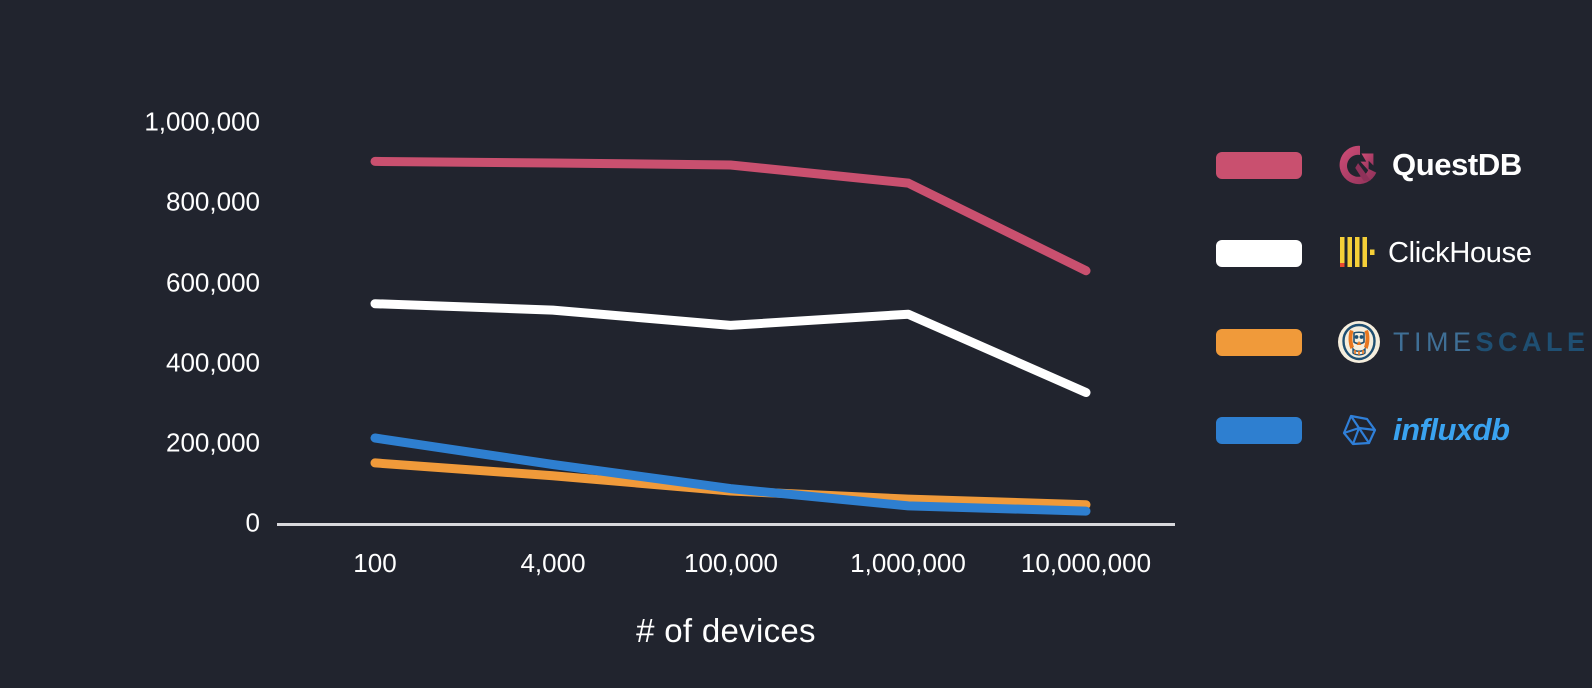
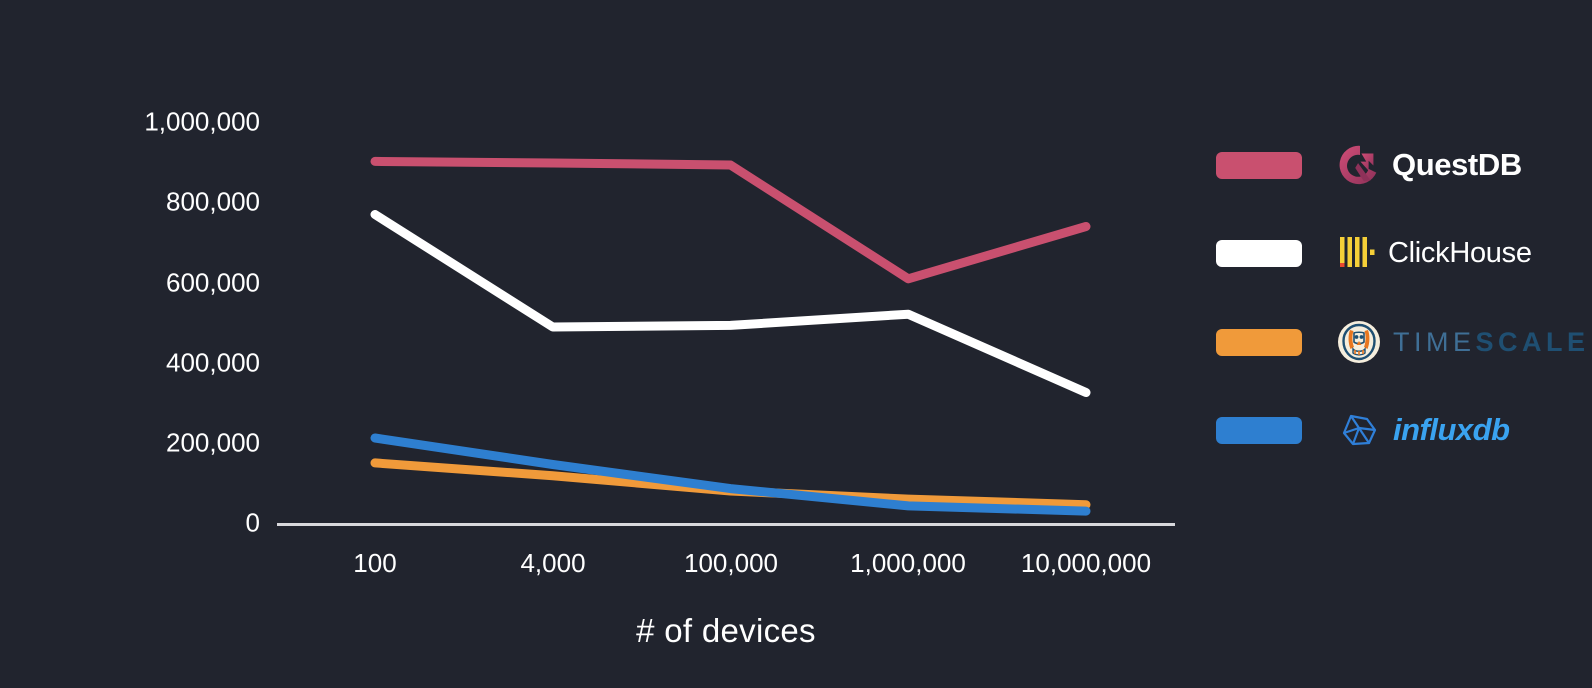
ClickHouse/100: 550000 -> 770000
ClickHouse/4,000: 530000 -> 490000
QuestDB/1,000,000: 850000 -> 610000
QuestDB/10,000,000: 630000 -> 740000
